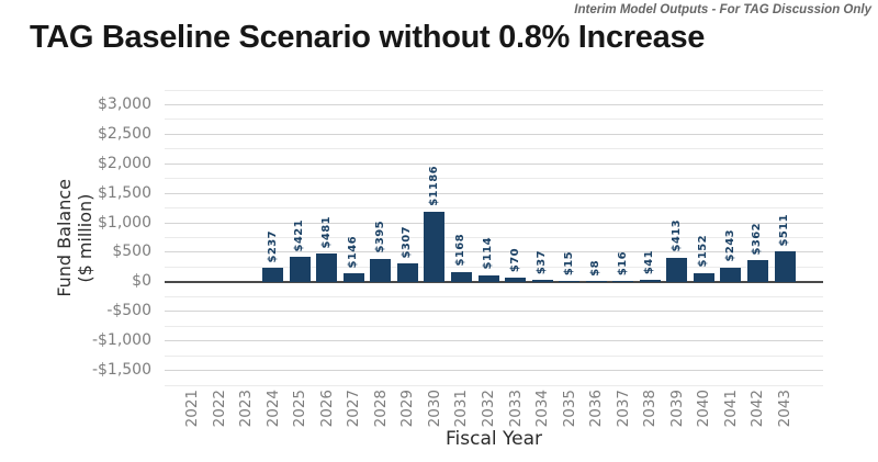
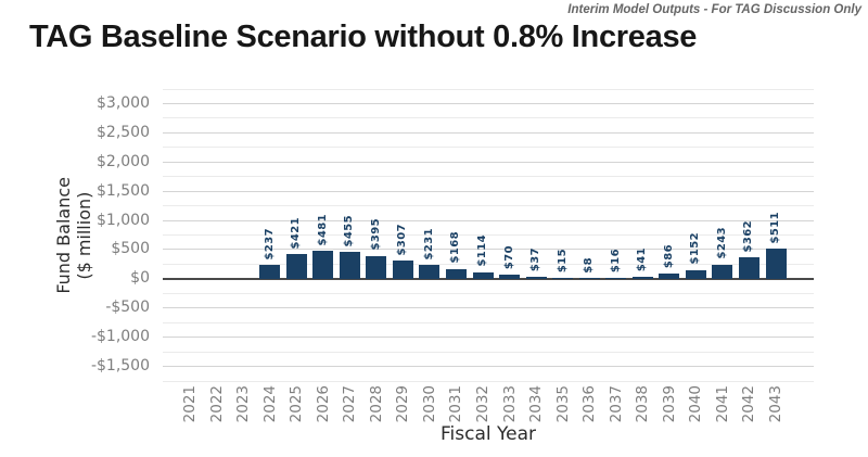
2027: $146 -> $455
2030: $1186 -> $231
2039: $413 -> $86
